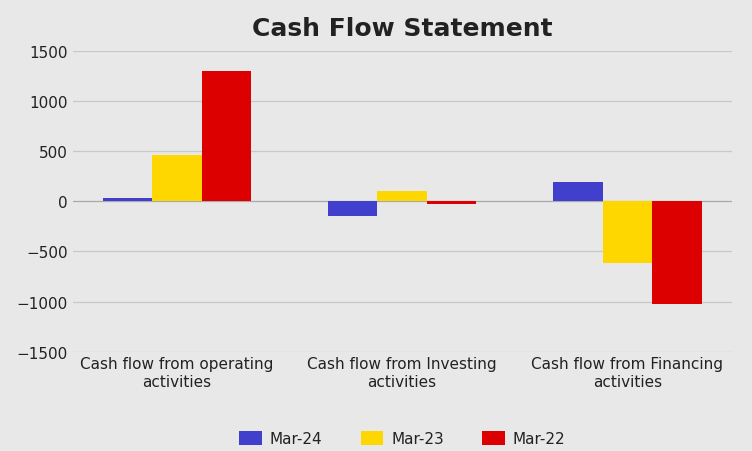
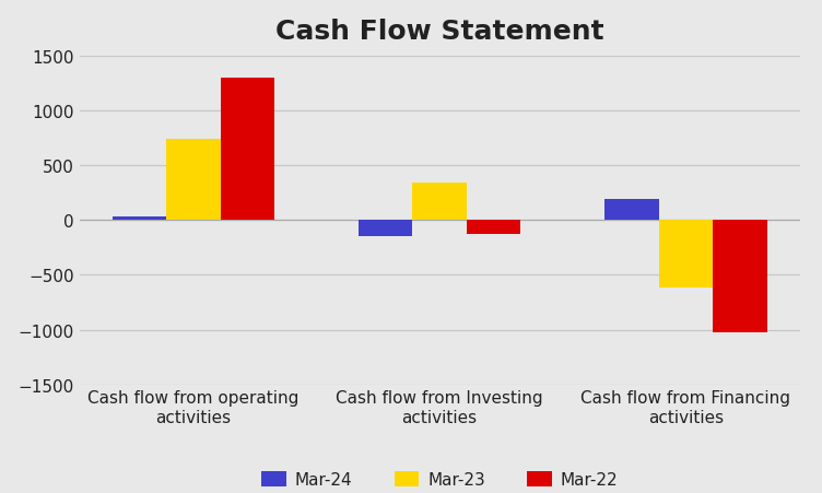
Mar-23/Cash flow from operating activities: 460 -> 740
Mar-23/Cash flow from Investing activities: 100 -> 340
Mar-22/Cash flow from Investing activities: -30 -> -130
